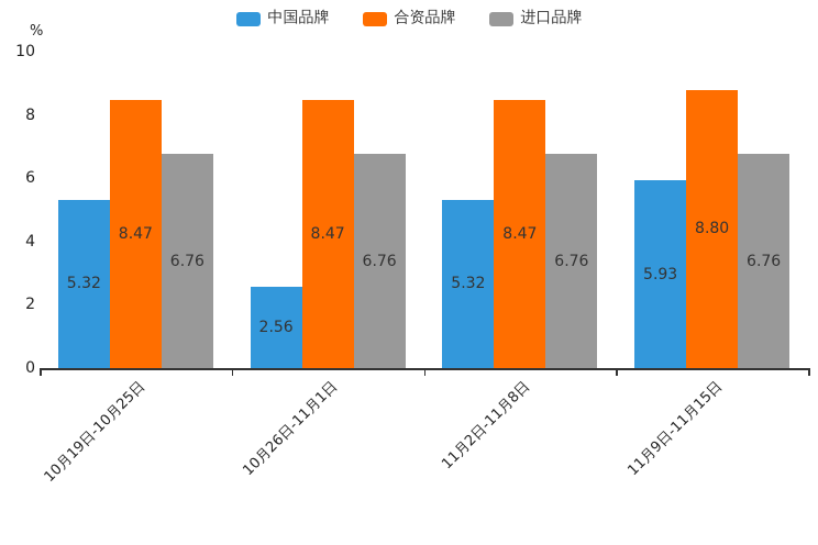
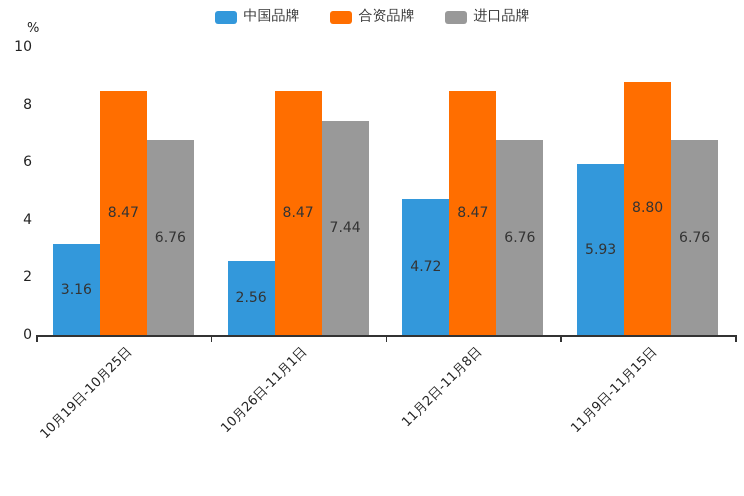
中国品牌/10月19日-10月25日: 5.32 -> 3.16
进口品牌/10月26日-11月1日: 6.76 -> 7.44
中国品牌/11月2日-11月8日: 5.32 -> 4.72
